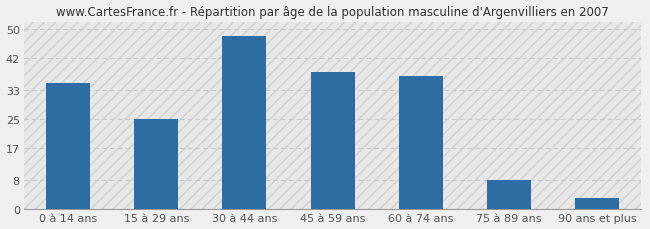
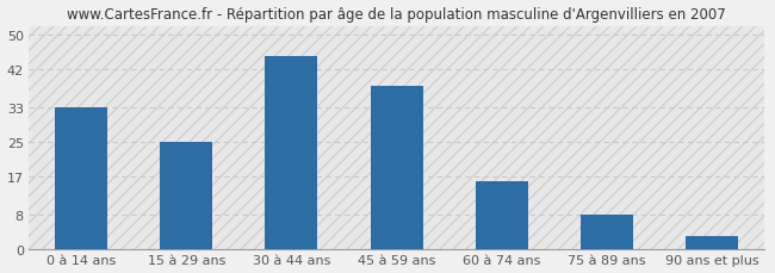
0 à 14 ans: 35 -> 33
30 à 44 ans: 48 -> 45
60 à 74 ans: 37 -> 16
